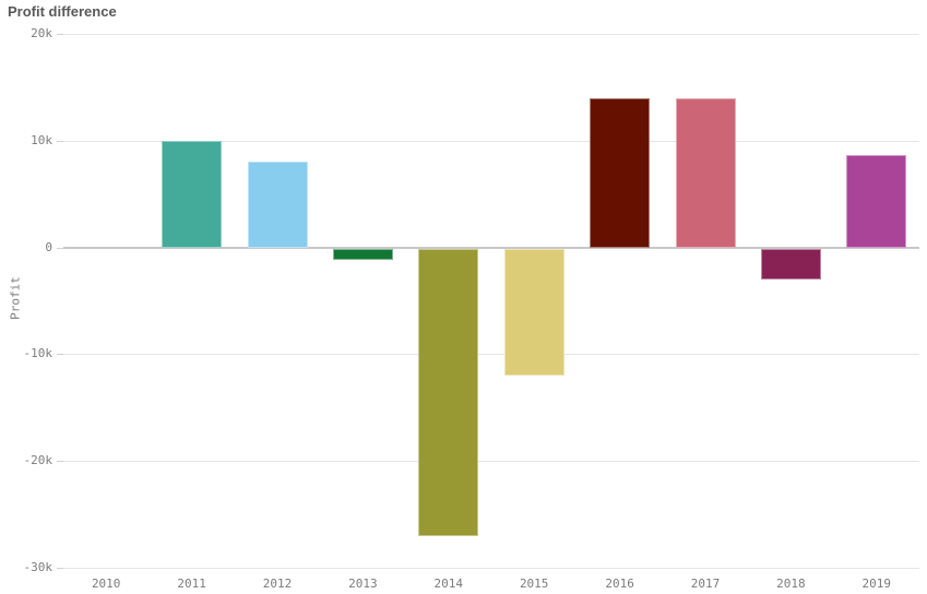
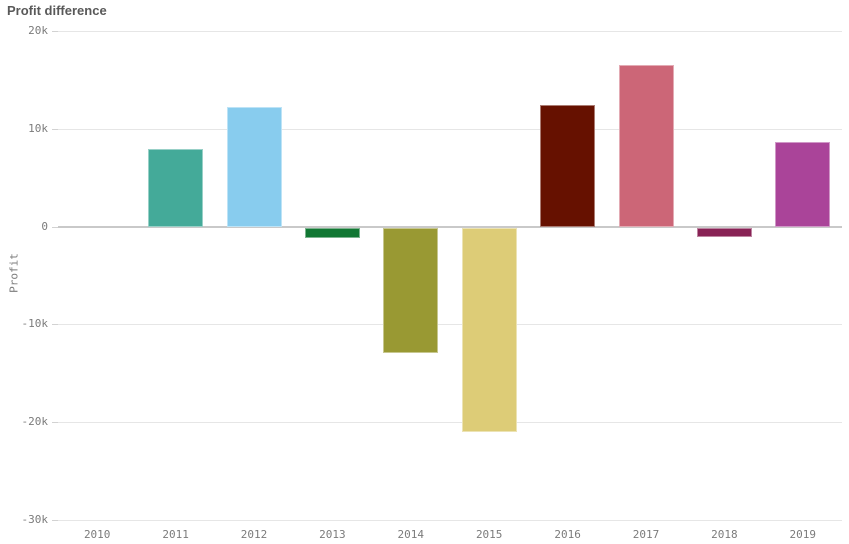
2011: 10k -> 8k
2012: 8k -> 12k
2014: -27k -> -13k
2015: -12k -> -21k
2016: 14k -> 12k
2017: 14k -> 16k
2018: -3k -> -1k
